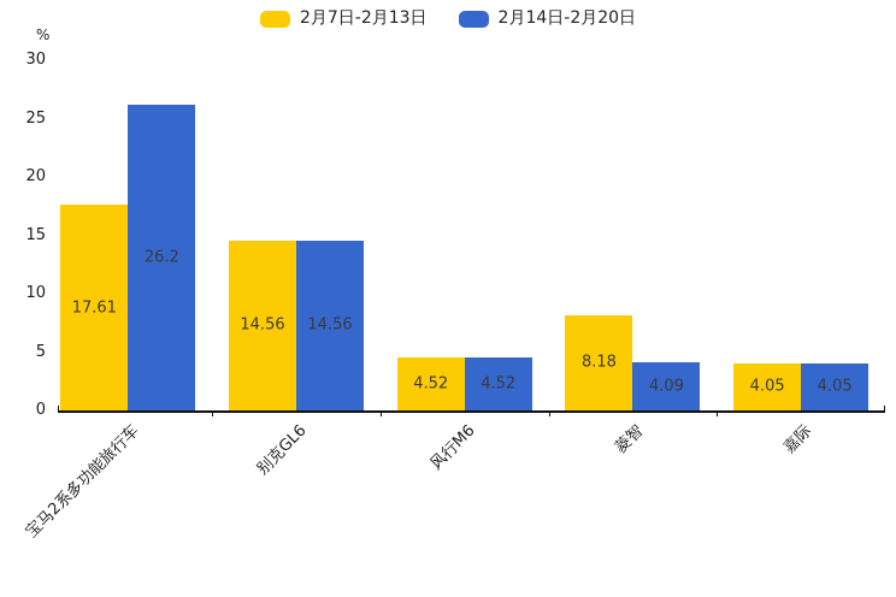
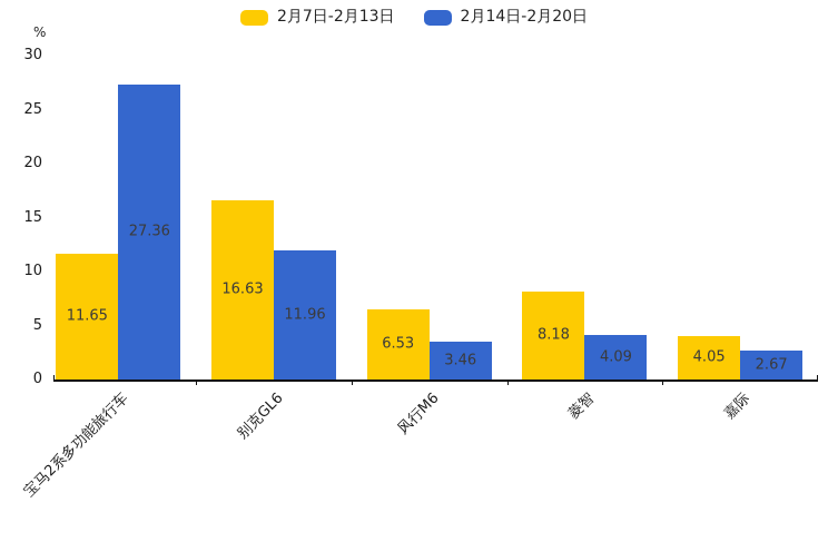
2月7日-2月13日/宝马2系多功能旅行车: 17.61 -> 11.65
2月14日-2月20日/宝马2系多功能旅行车: 26.2 -> 27.36
2月7日-2月13日/别克GL6: 14.56 -> 16.63
2月14日-2月20日/别克GL6: 14.56 -> 11.96
2月7日-2月13日/风行M6: 4.52 -> 6.53
2月14日-2月20日/风行M6: 4.52 -> 3.46
2月14日-2月20日/嘉际: 4.05 -> 2.67
